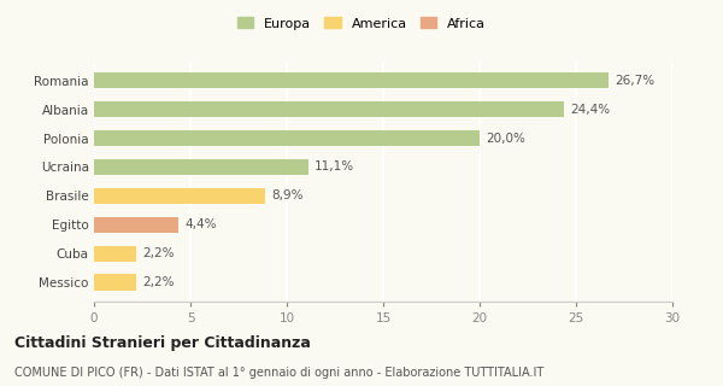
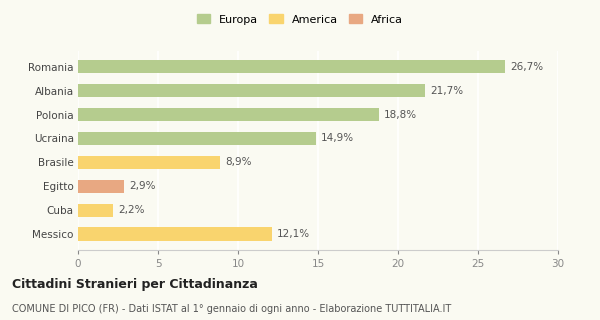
Albania: 24,4% -> 21,7%
Polonia: 20,0% -> 18,8%
Ucraina: 11,1% -> 14,9%
Egitto: 4,4% -> 2,9%
Messico: 2,2% -> 12,1%
